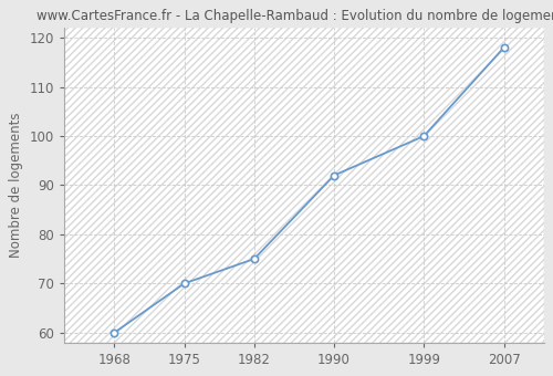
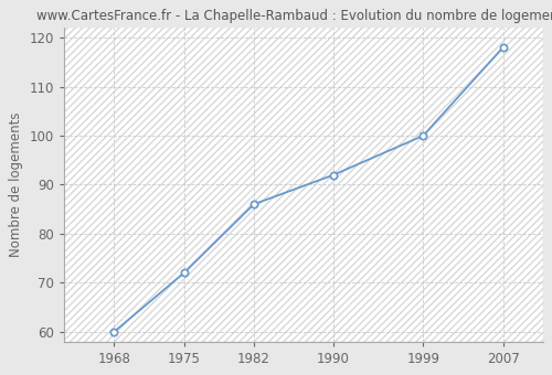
1975: 70 -> 72
1982: 75 -> 86
